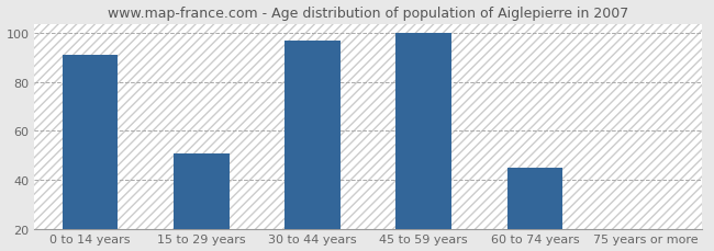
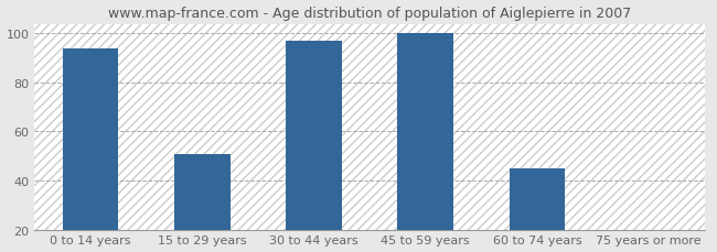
0 to 14 years: 91 -> 94
